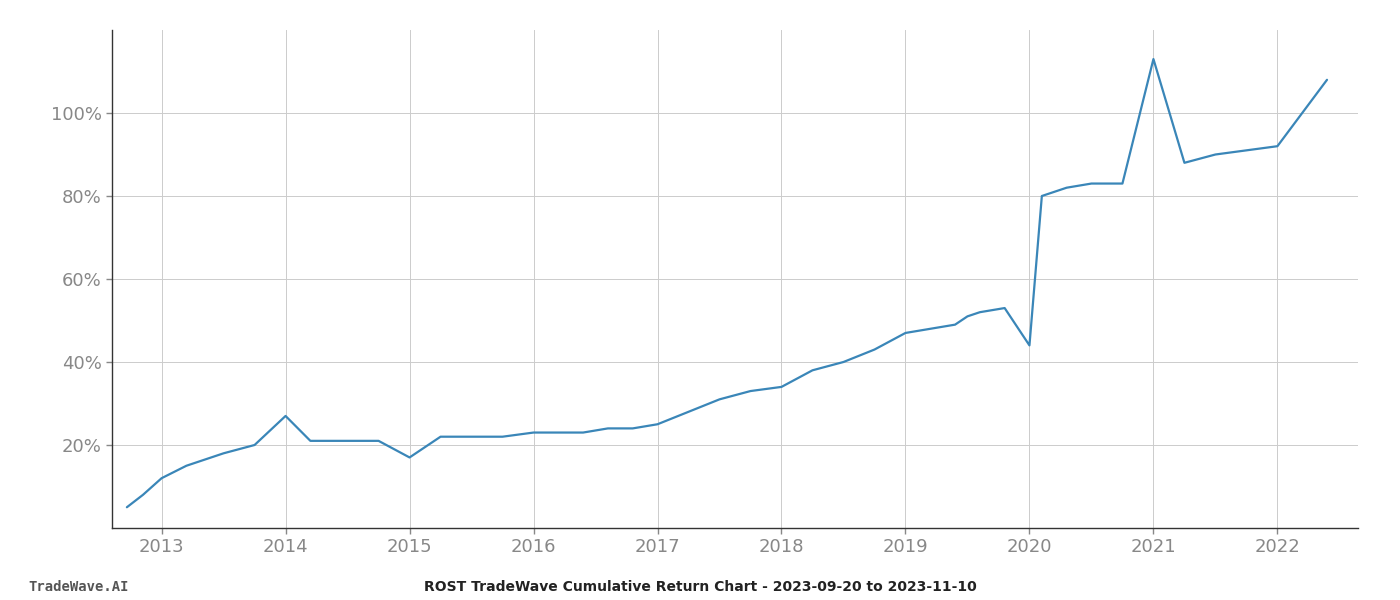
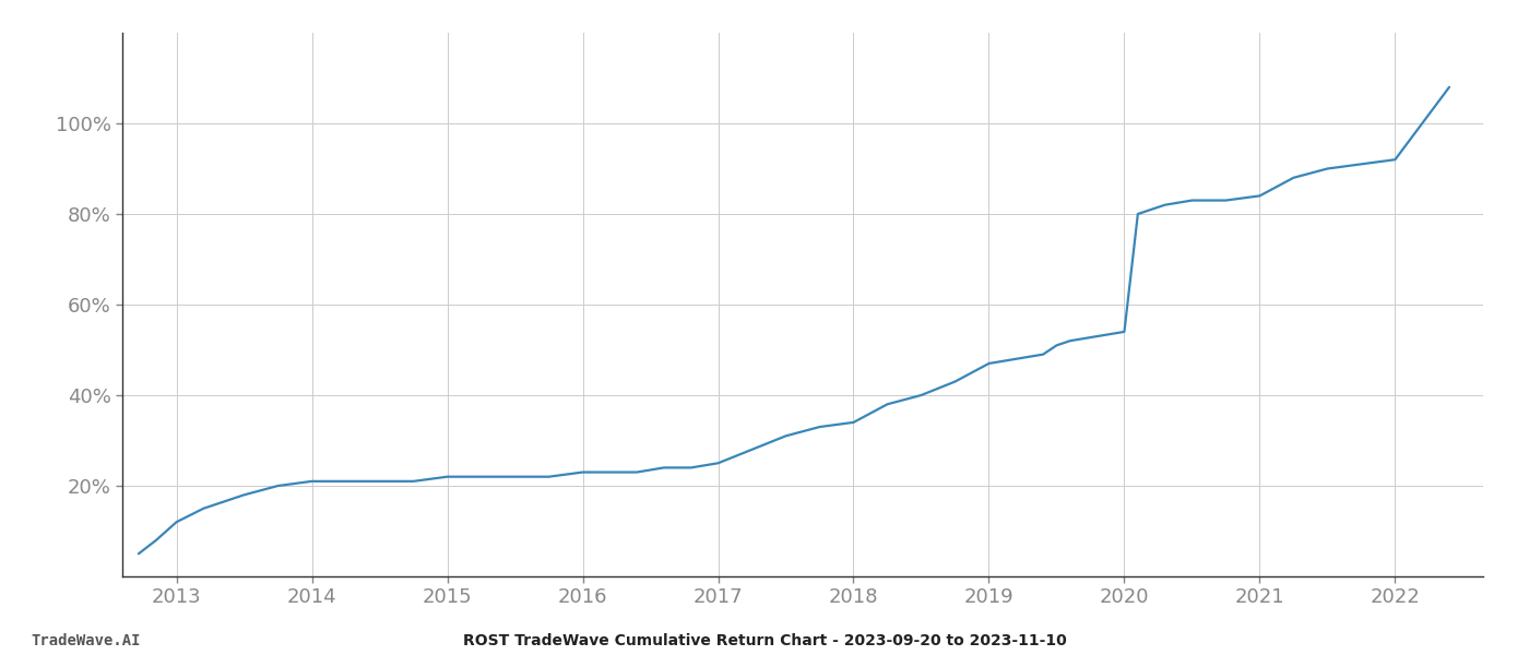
2014: 27% -> 21%
2015: 17% -> 22%
2020: 44% -> 54%
2021: 113% -> 84%
